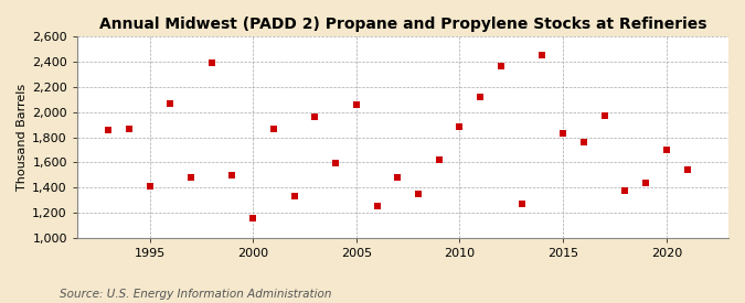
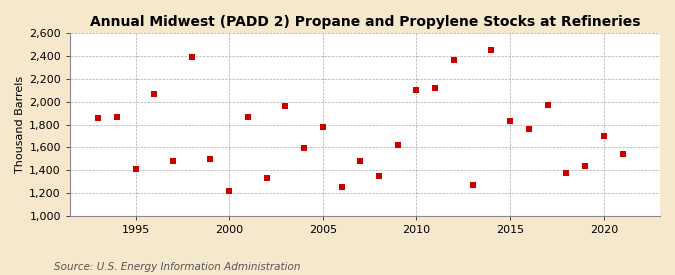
2000: 1,160 -> 1,220
2005: 2,060 -> 1,780
2010: 1,880 -> 2,100
